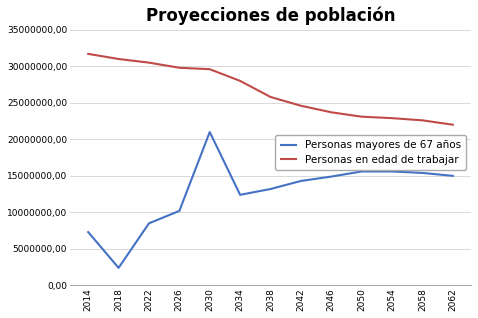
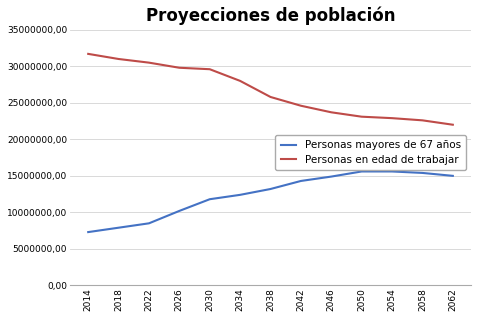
Personas mayores de 67 años/2018: 2400000 -> 7900000
Personas mayores de 67 años/2030: 21000000 -> 11800000
